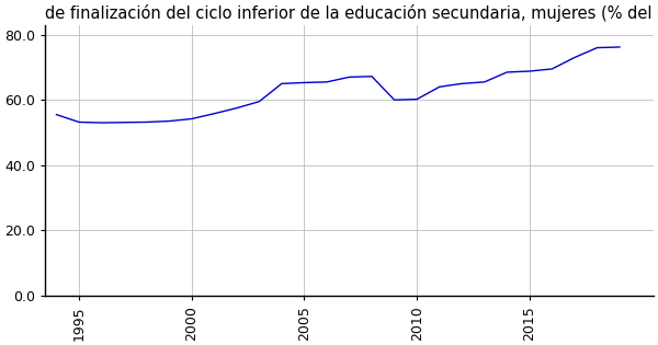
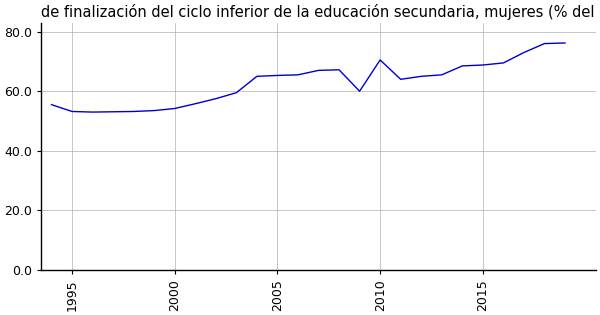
2010: 60.2 -> 70.5
